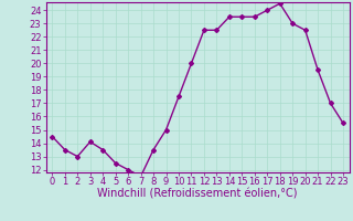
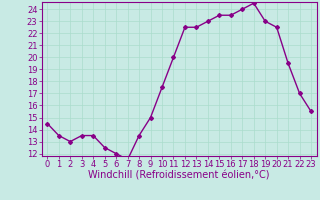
3: 14.1 -> 13.5
14: 23.5 -> 23.0
